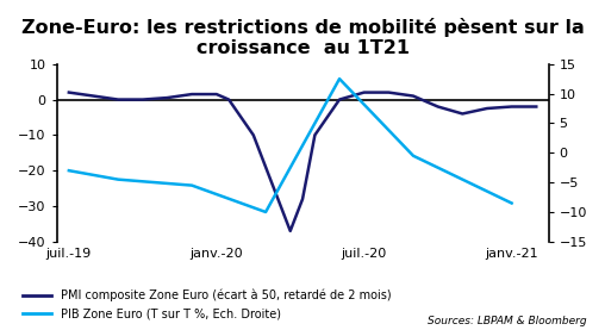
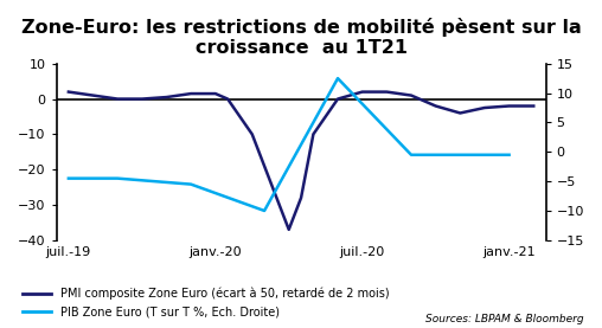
PIB Zone Euro (T sur T %, Ech. Droite)/juil.-19: -3.0 -> -4.5
PIB Zone Euro (T sur T %, Ech. Droite)/janv.-21: -8.5 -> -0.5
